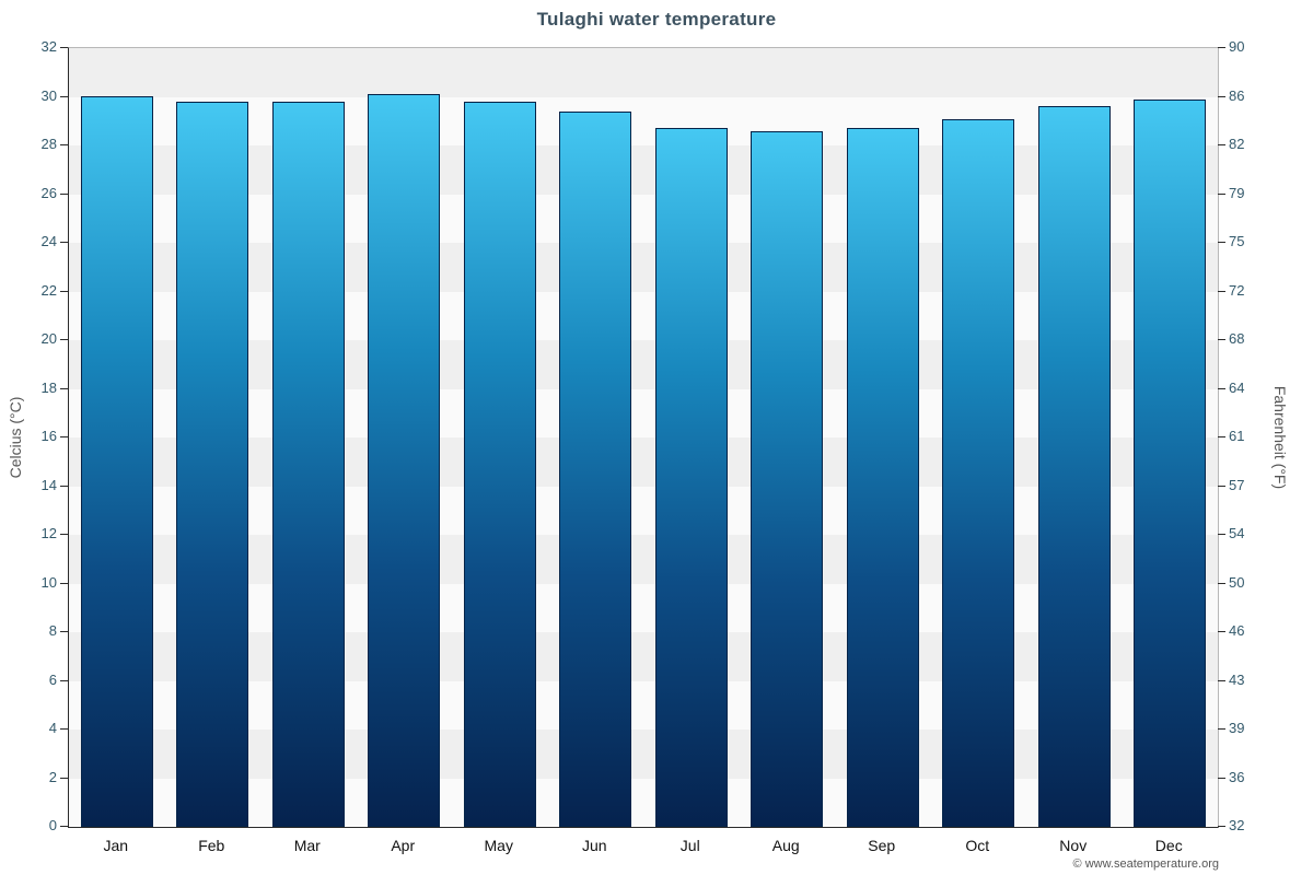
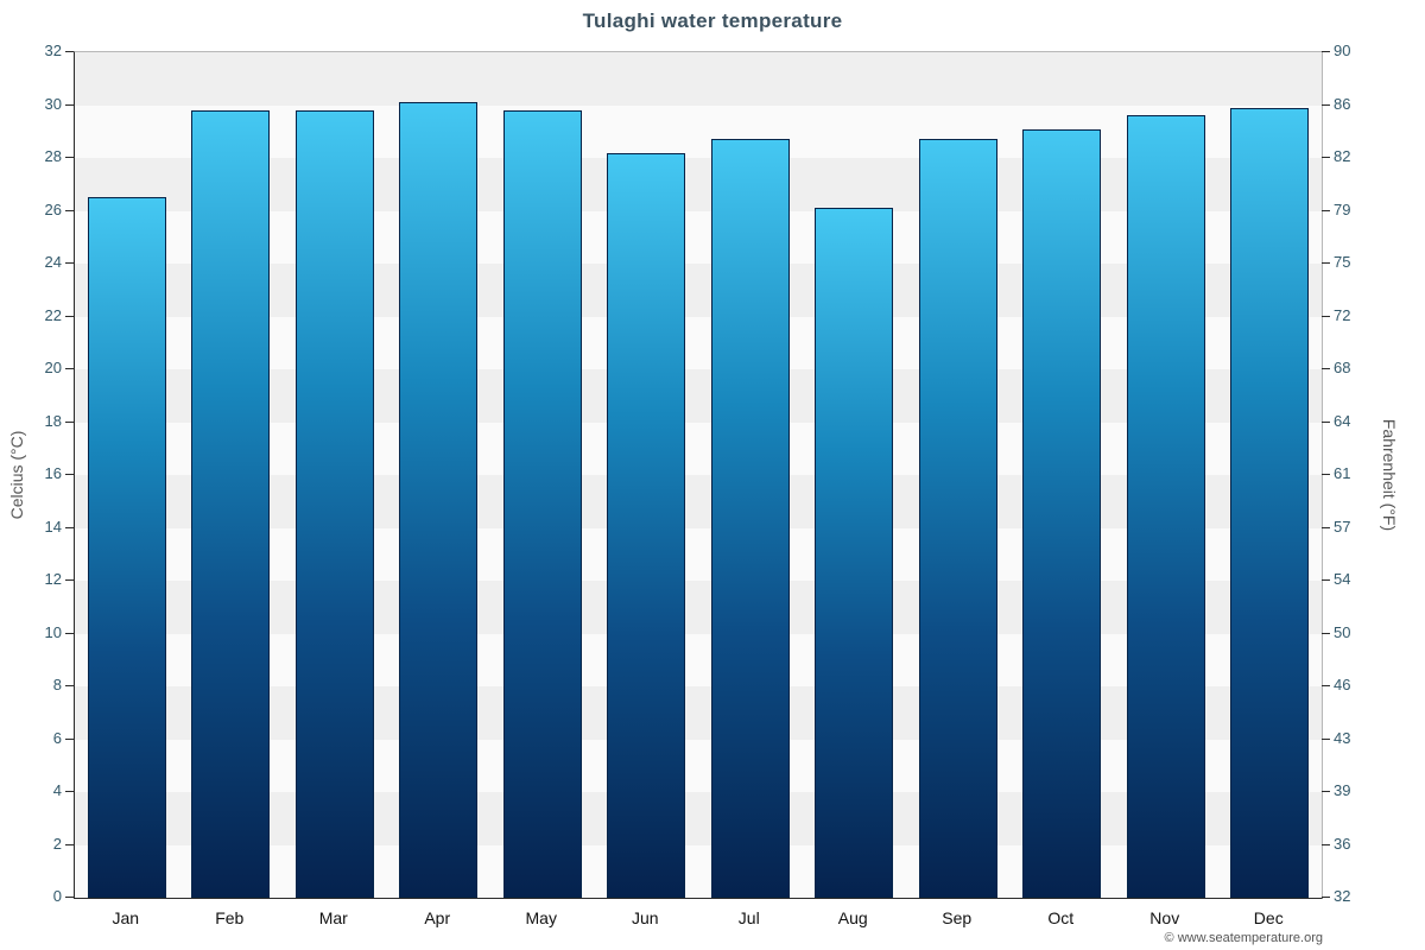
Jan: 30.0 -> 26.5
Jun: 29.4 -> 28.2
Aug: 28.6 -> 26.1
